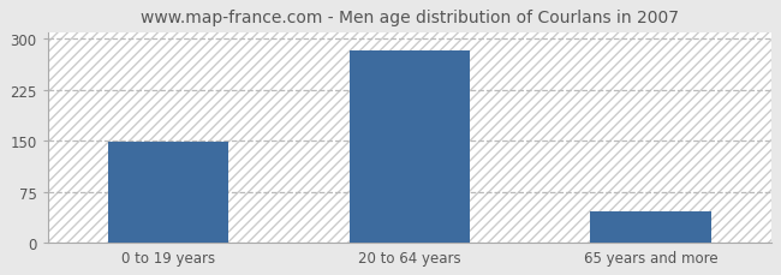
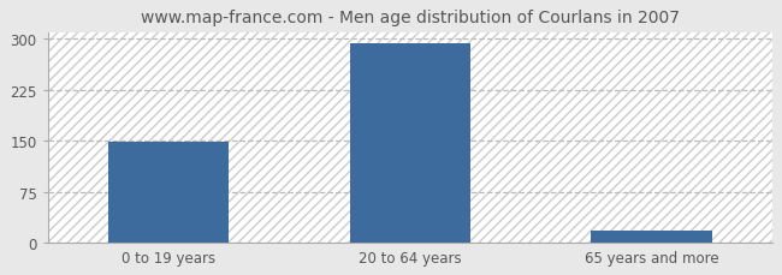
20 to 64 years: 283 -> 294
65 years and more: 46 -> 18
